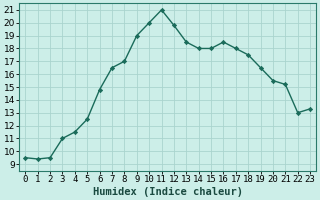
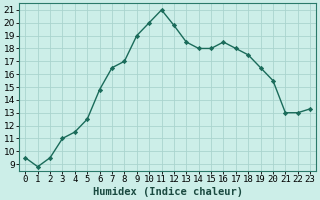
1: 9.4 -> 8.8
21: 15.2 -> 13.0
